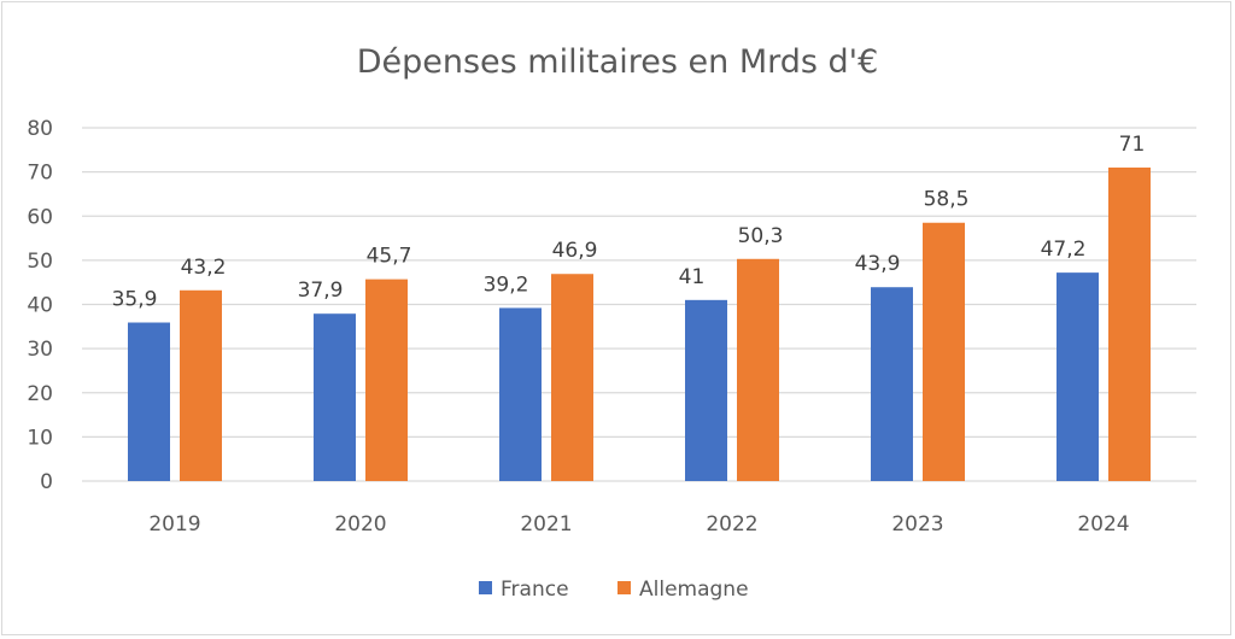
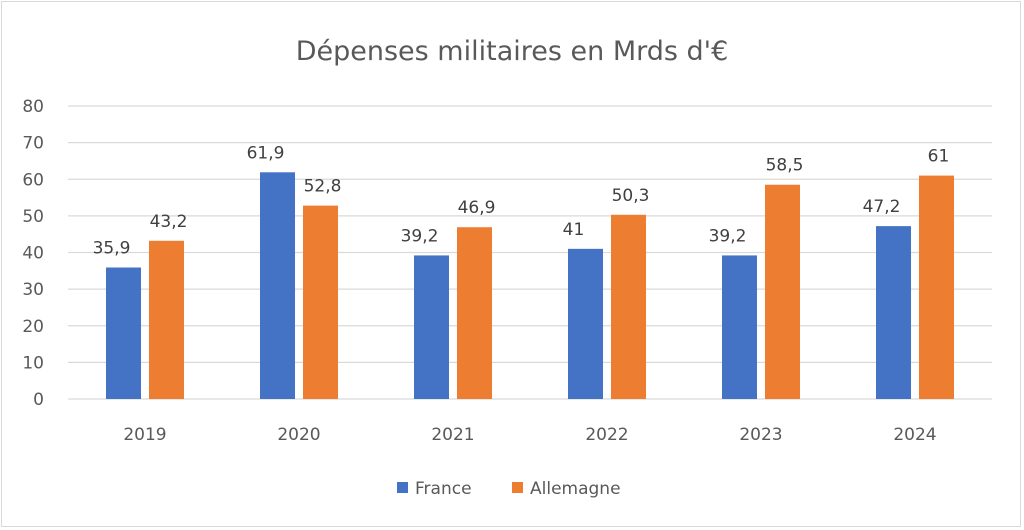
France/2020: 37,9 -> 61,9
Allemagne/2020: 45,7 -> 52,8
France/2023: 43,9 -> 39,2
Allemagne/2024: 71 -> 61
